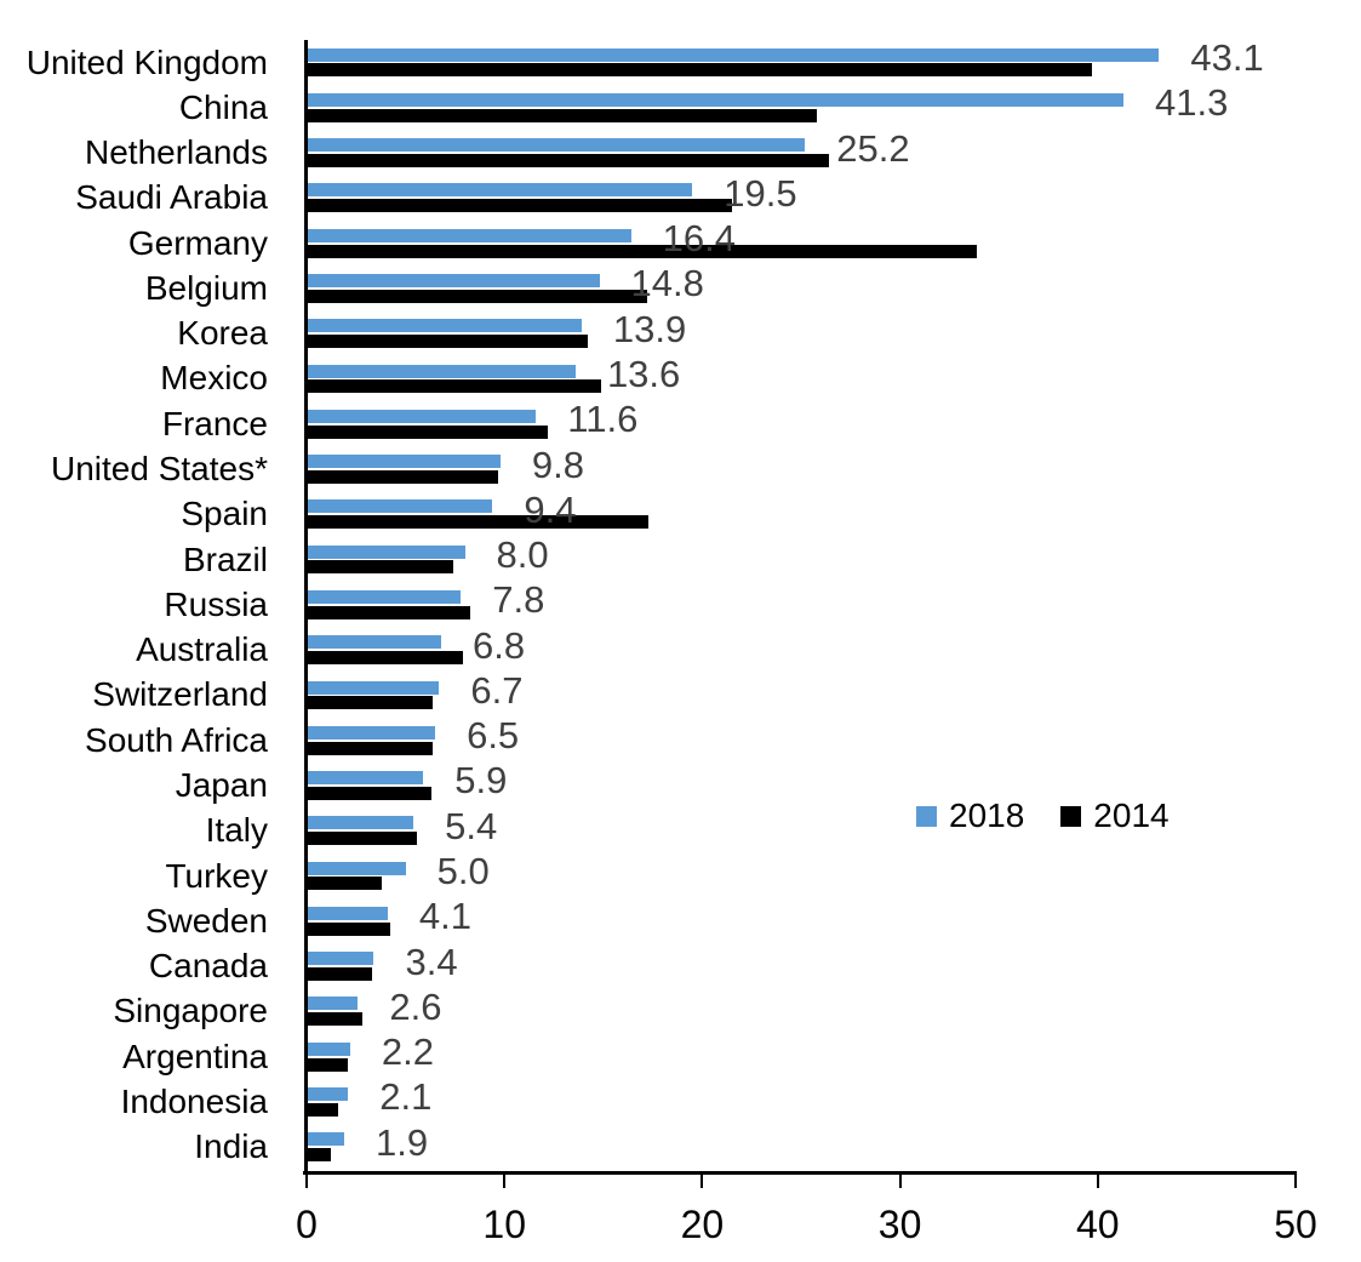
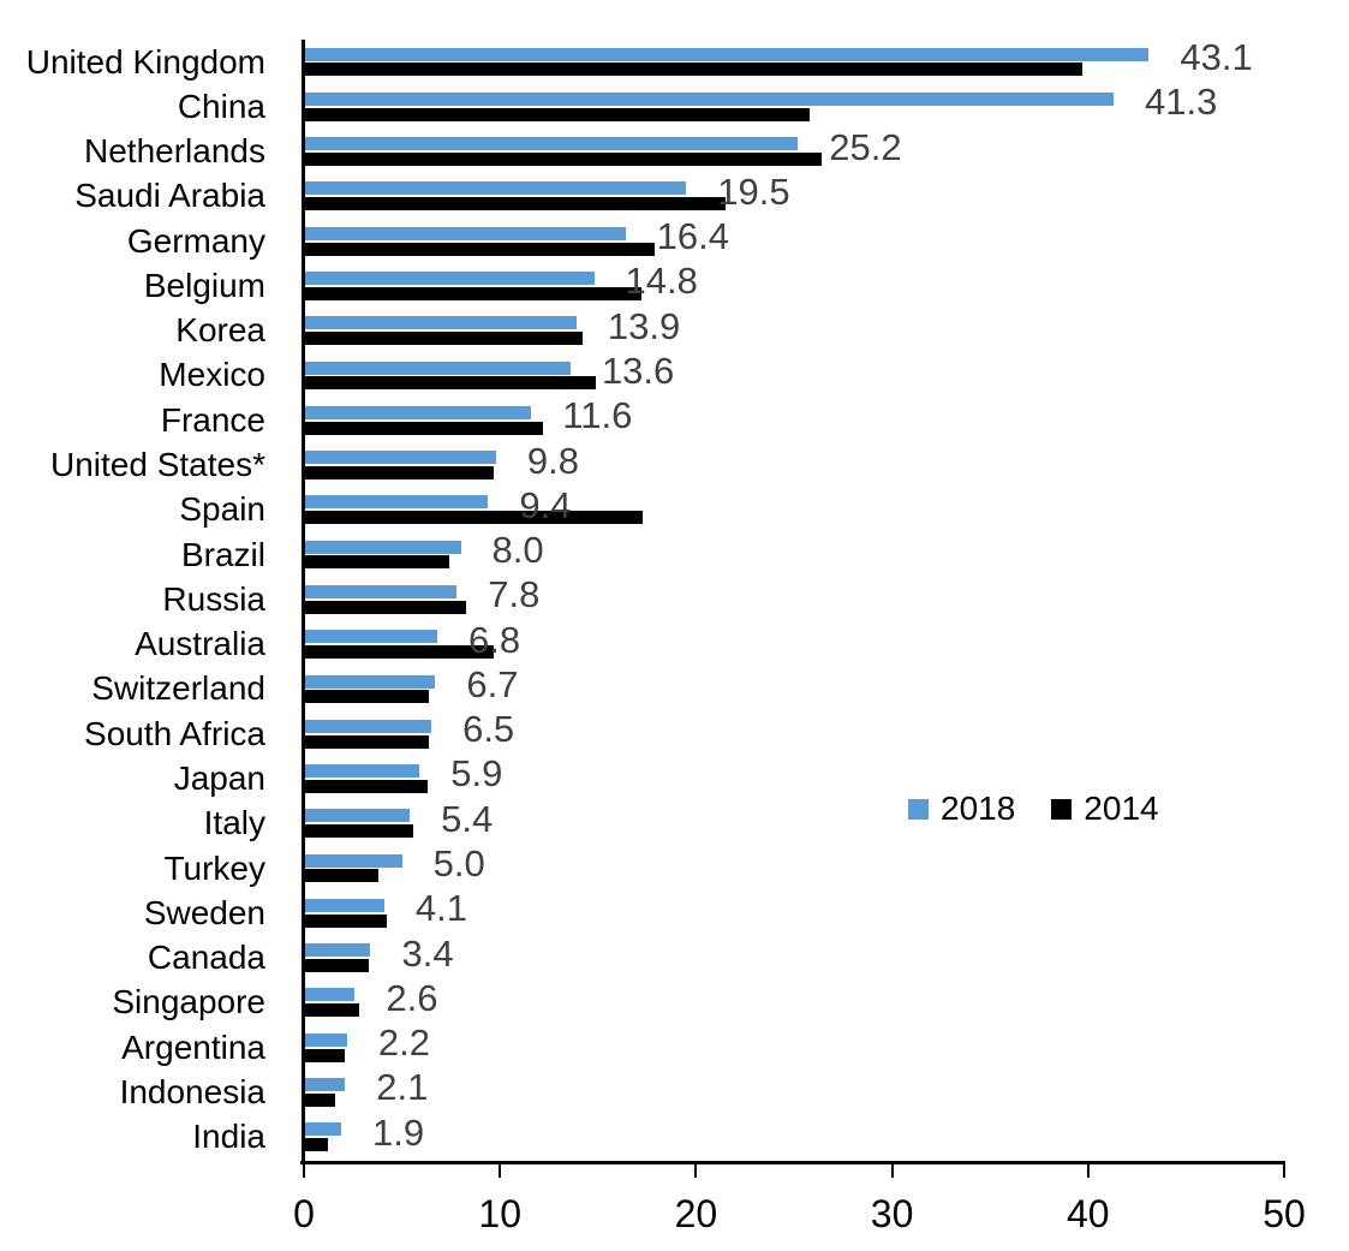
2014/Germany: 33.9 -> 17.9
2014/Australia: 7.9 -> 9.7
